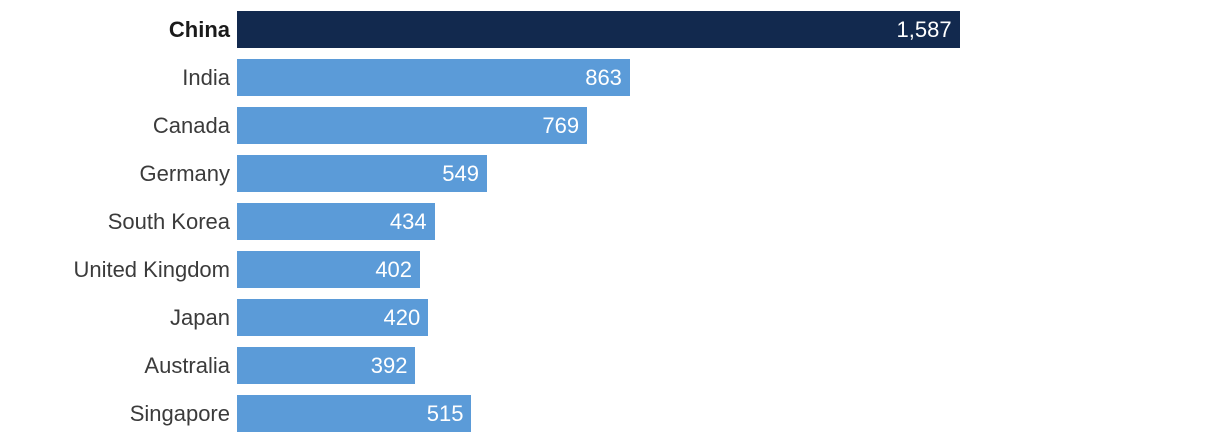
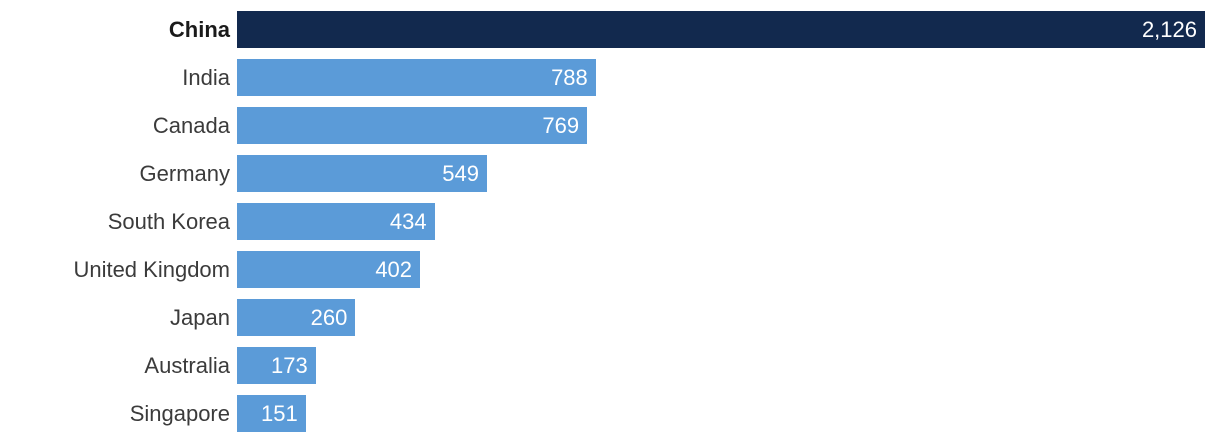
China: 1,587 -> 2,126
India: 863 -> 788
Japan: 420 -> 260
Australia: 392 -> 173
Singapore: 515 -> 151
